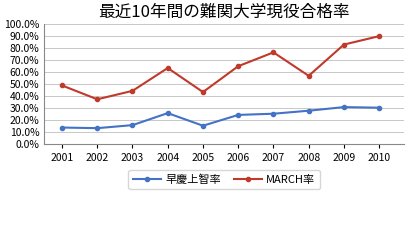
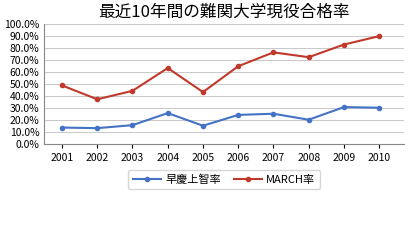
早慶上智率/2008: 28% -> 20%
MARCH率/2008: 57% -> 72%
